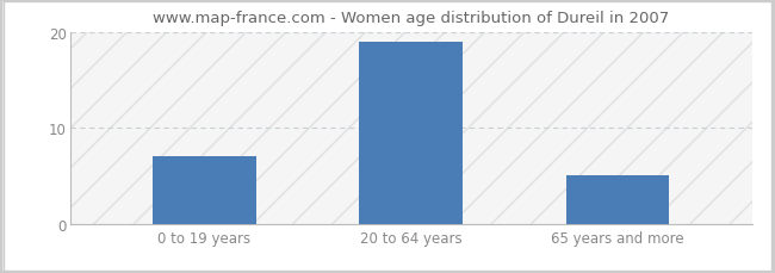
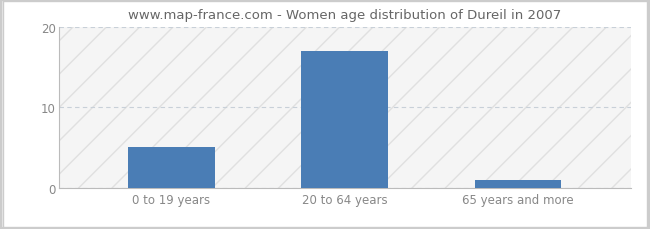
0 to 19 years: 7 -> 5
20 to 64 years: 19 -> 17
65 years and more: 5 -> 1
